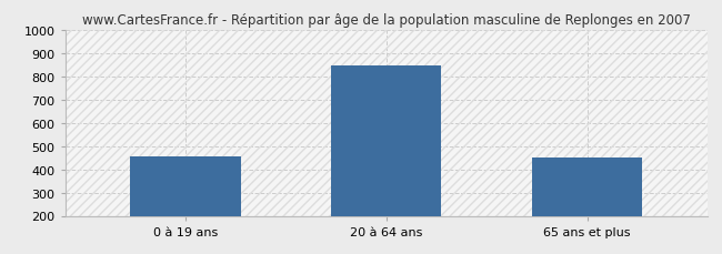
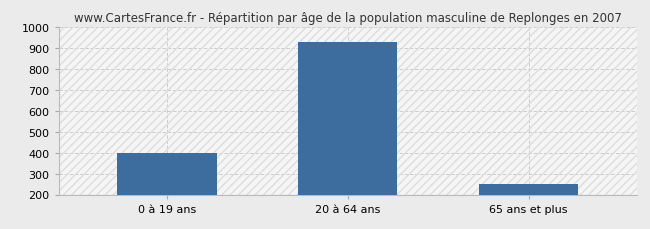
0 à 19 ans: 455 -> 400
20 à 64 ans: 845 -> 925
65 ans et plus: 450 -> 248
